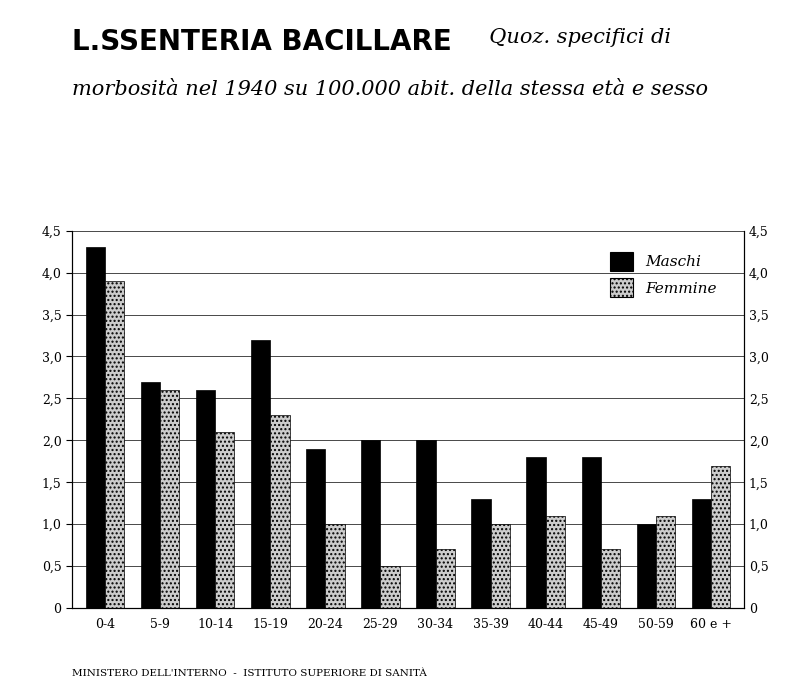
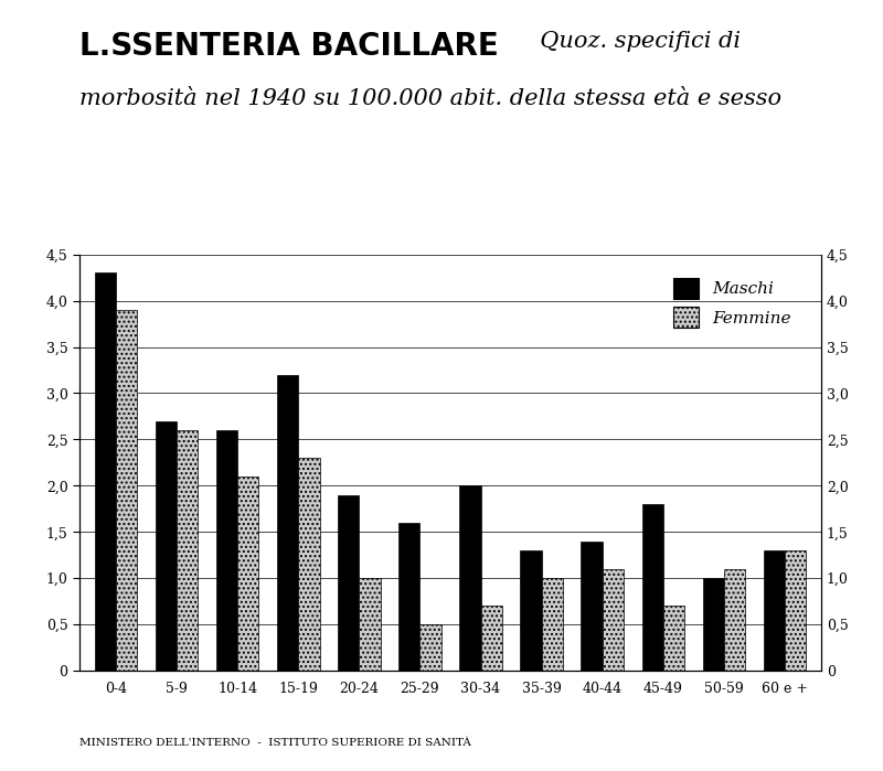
Maschi/25-29: 2,0 -> 1,6
Maschi/40-44: 1,8 -> 1,4
Femmine/60 e +: 1,7 -> 1,3
